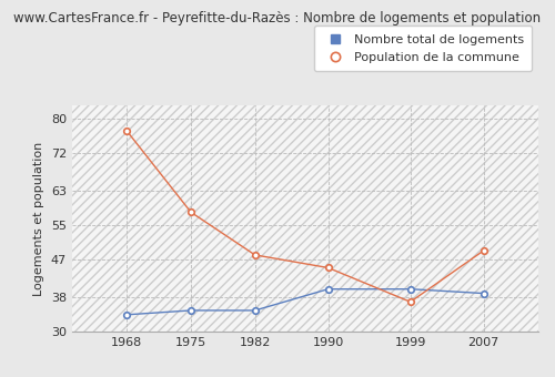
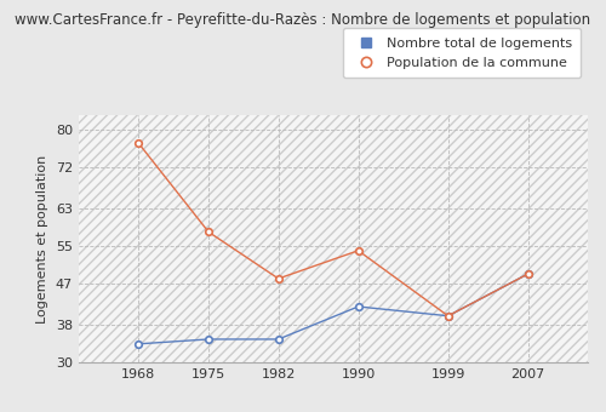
Nombre total de logements/1990: 40 -> 42
Population de la commune/1990: 45 -> 54
Population de la commune/1999: 37 -> 40
Nombre total de logements/2007: 39 -> 49
